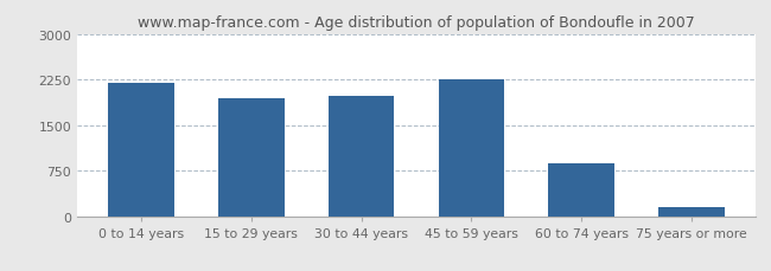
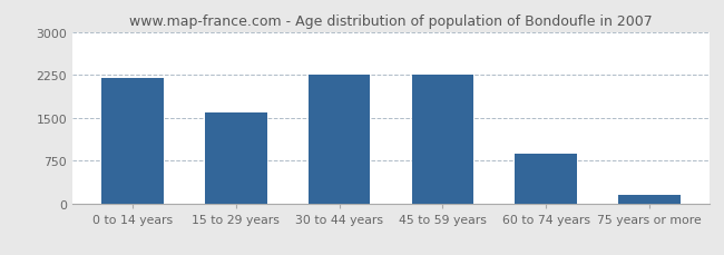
15 to 29 years: 1940 -> 1600
30 to 44 years: 1980 -> 2260
